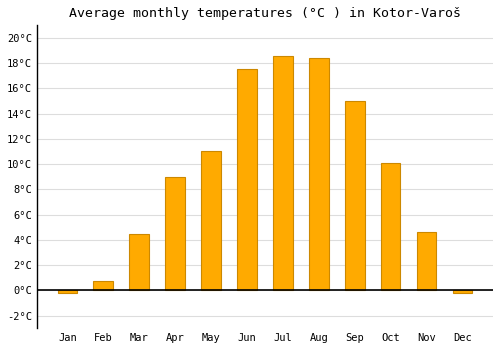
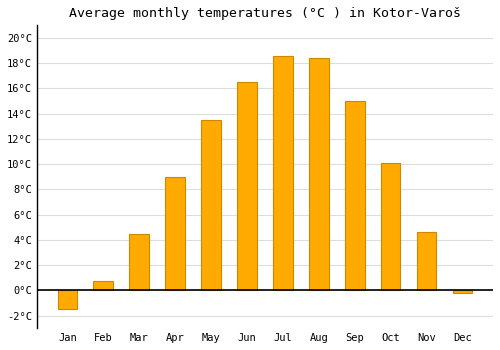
Jan: -0.2°C -> -1.5°C
May: 11.0°C -> 13.5°C
Jun: 17.5°C -> 16.5°C
